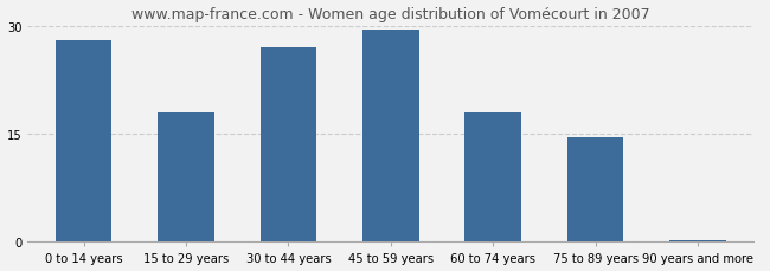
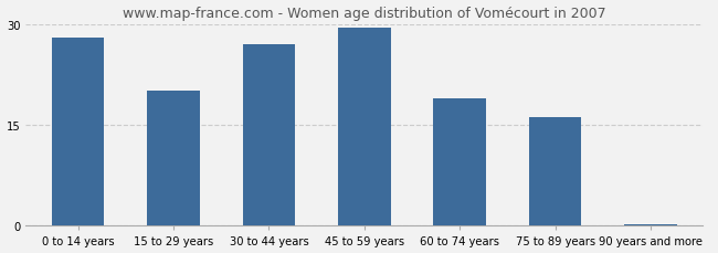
15 to 29 years: 18.0 -> 20.0
60 to 74 years: 18.0 -> 19.0
75 to 89 years: 14.5 -> 16.2
